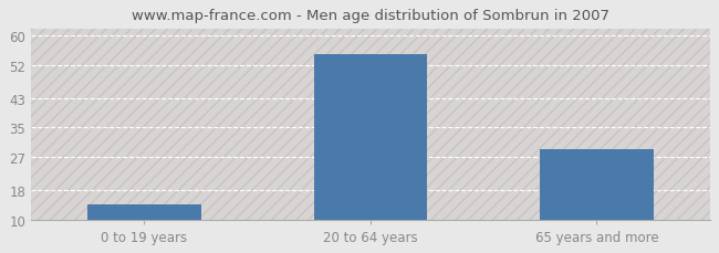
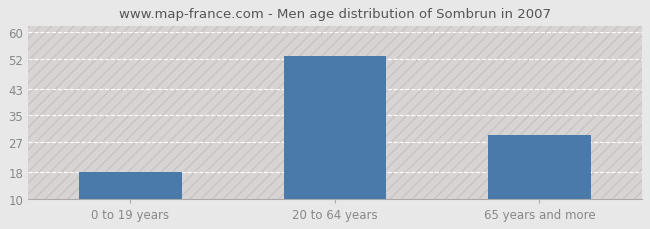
0 to 19 years: 14 -> 18
20 to 64 years: 55 -> 53
